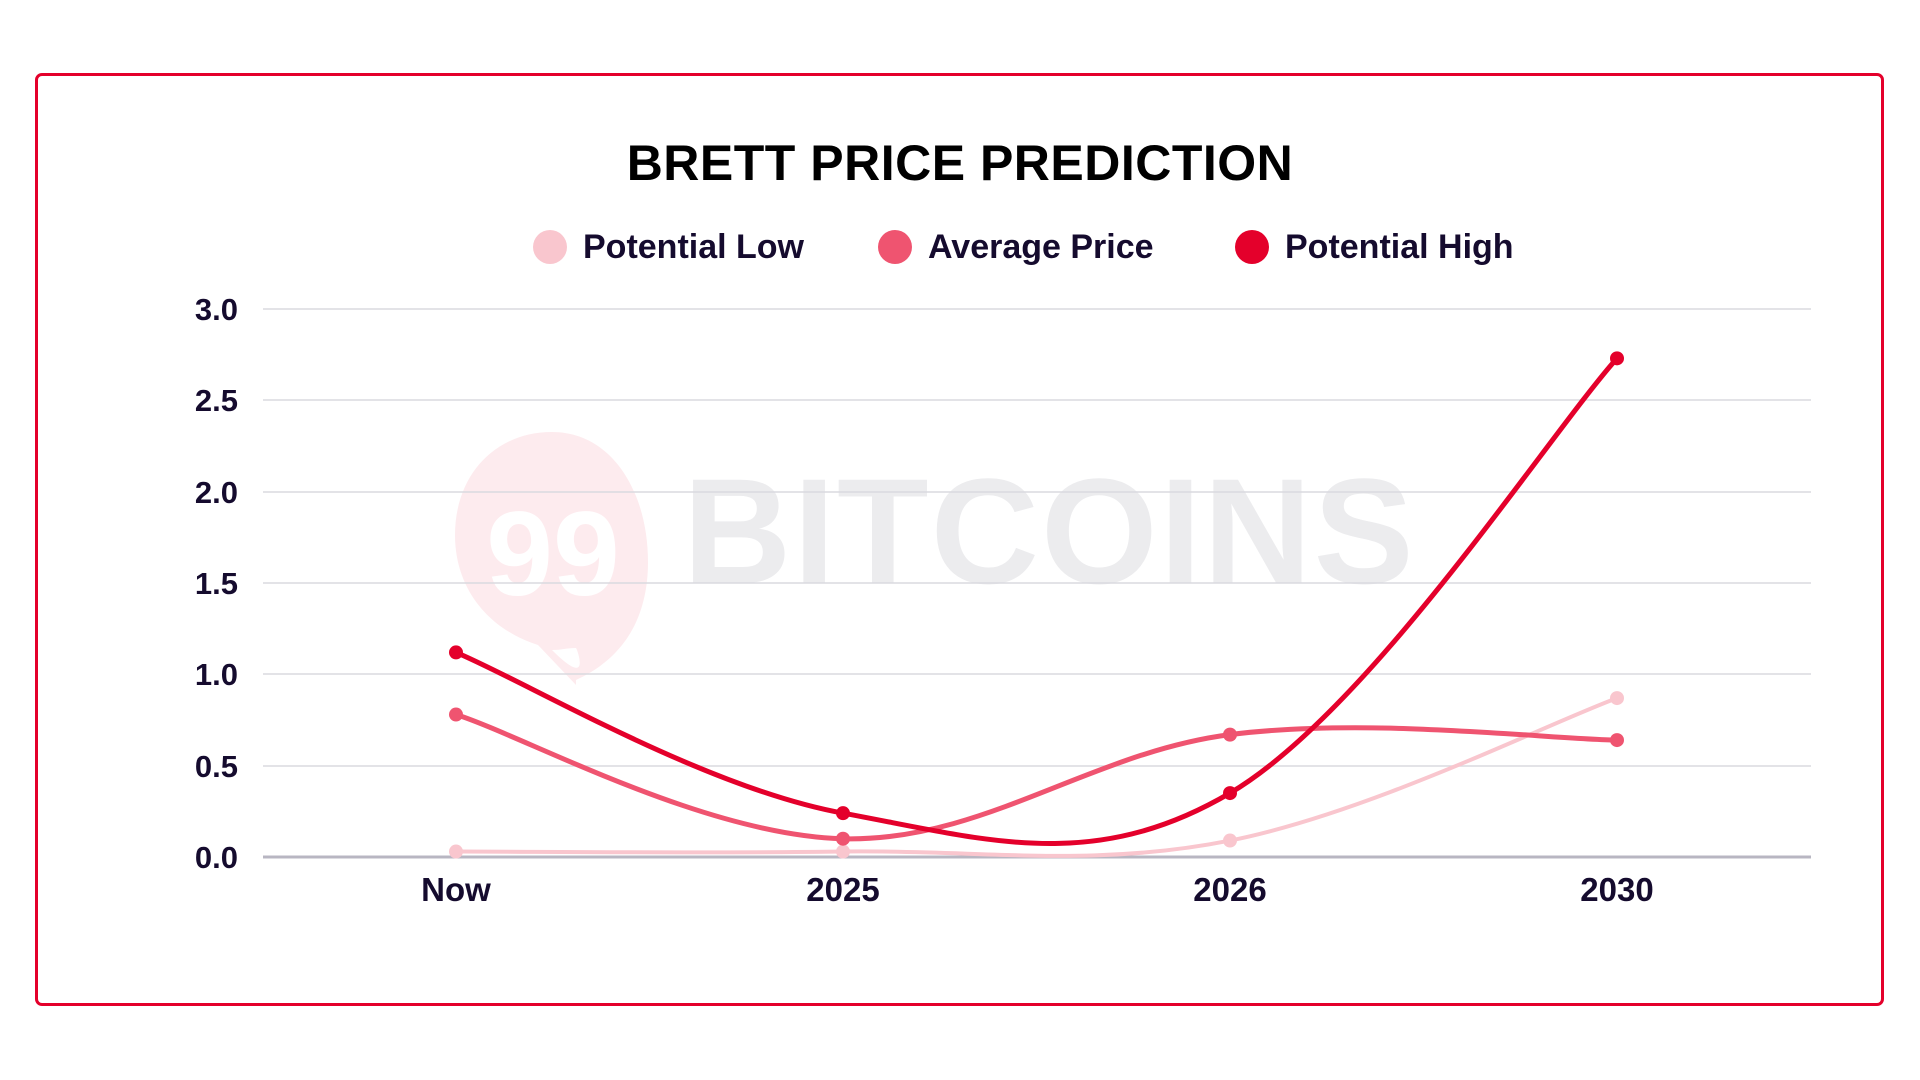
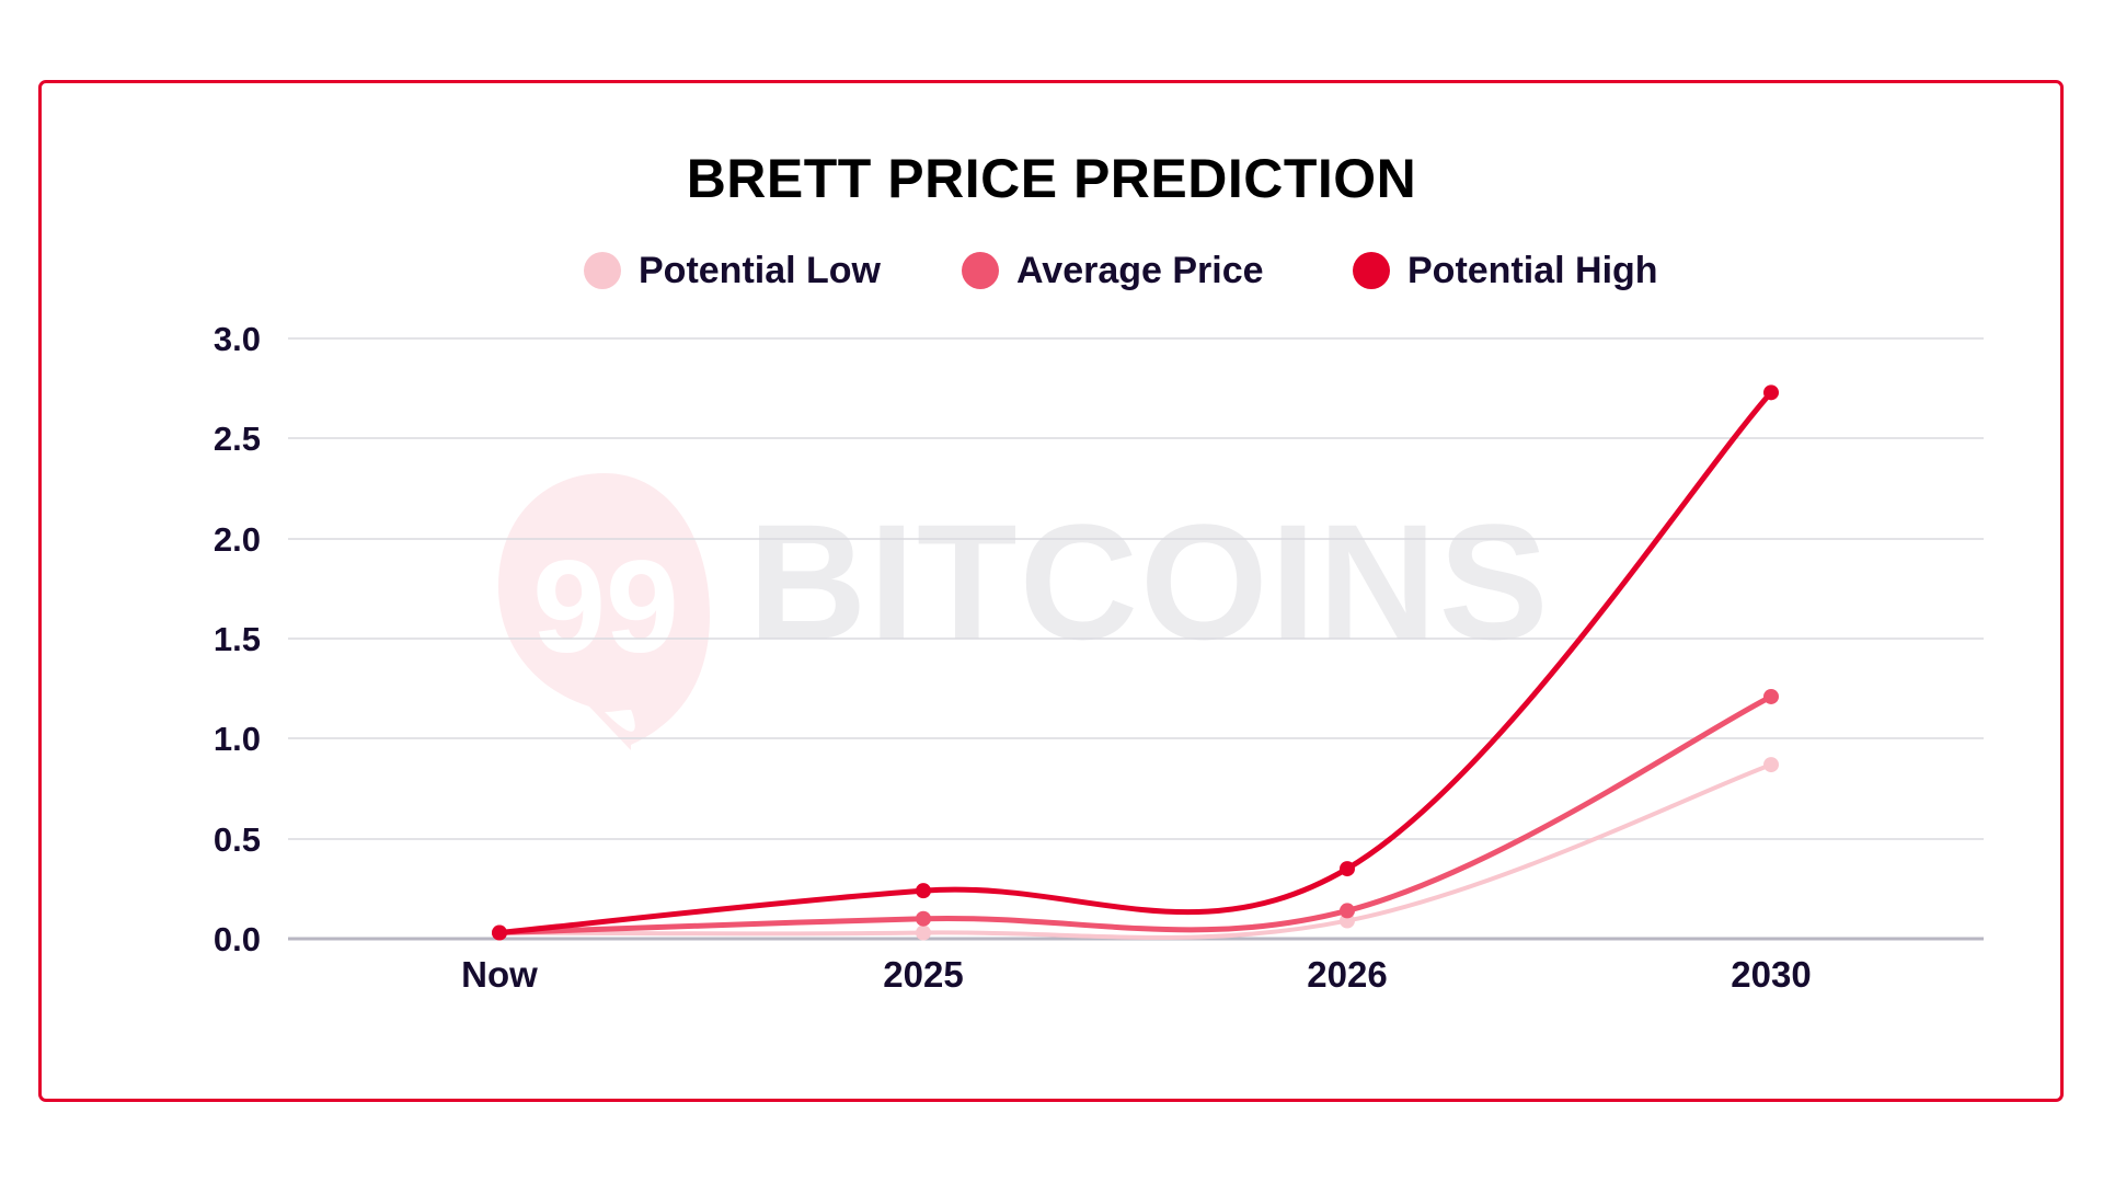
Average Price/Now: 0.78 -> 0.03
Potential High/Now: 1.12 -> 0.03
Average Price/2026: 0.67 -> 0.14
Average Price/2030: 0.64 -> 1.21
